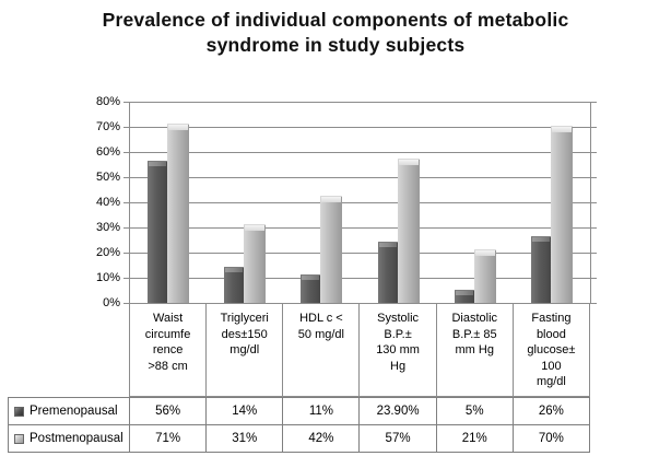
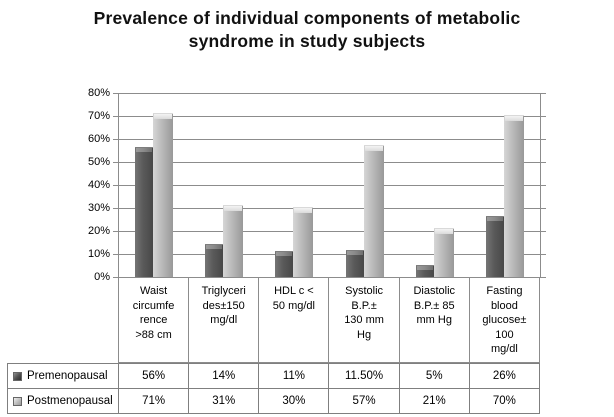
Postmenopausal/HDL c < 50 mg/dl: 42% -> 30%
Premenopausal/Systolic B.P.± 130 mm Hg: 23.90% -> 11.50%
